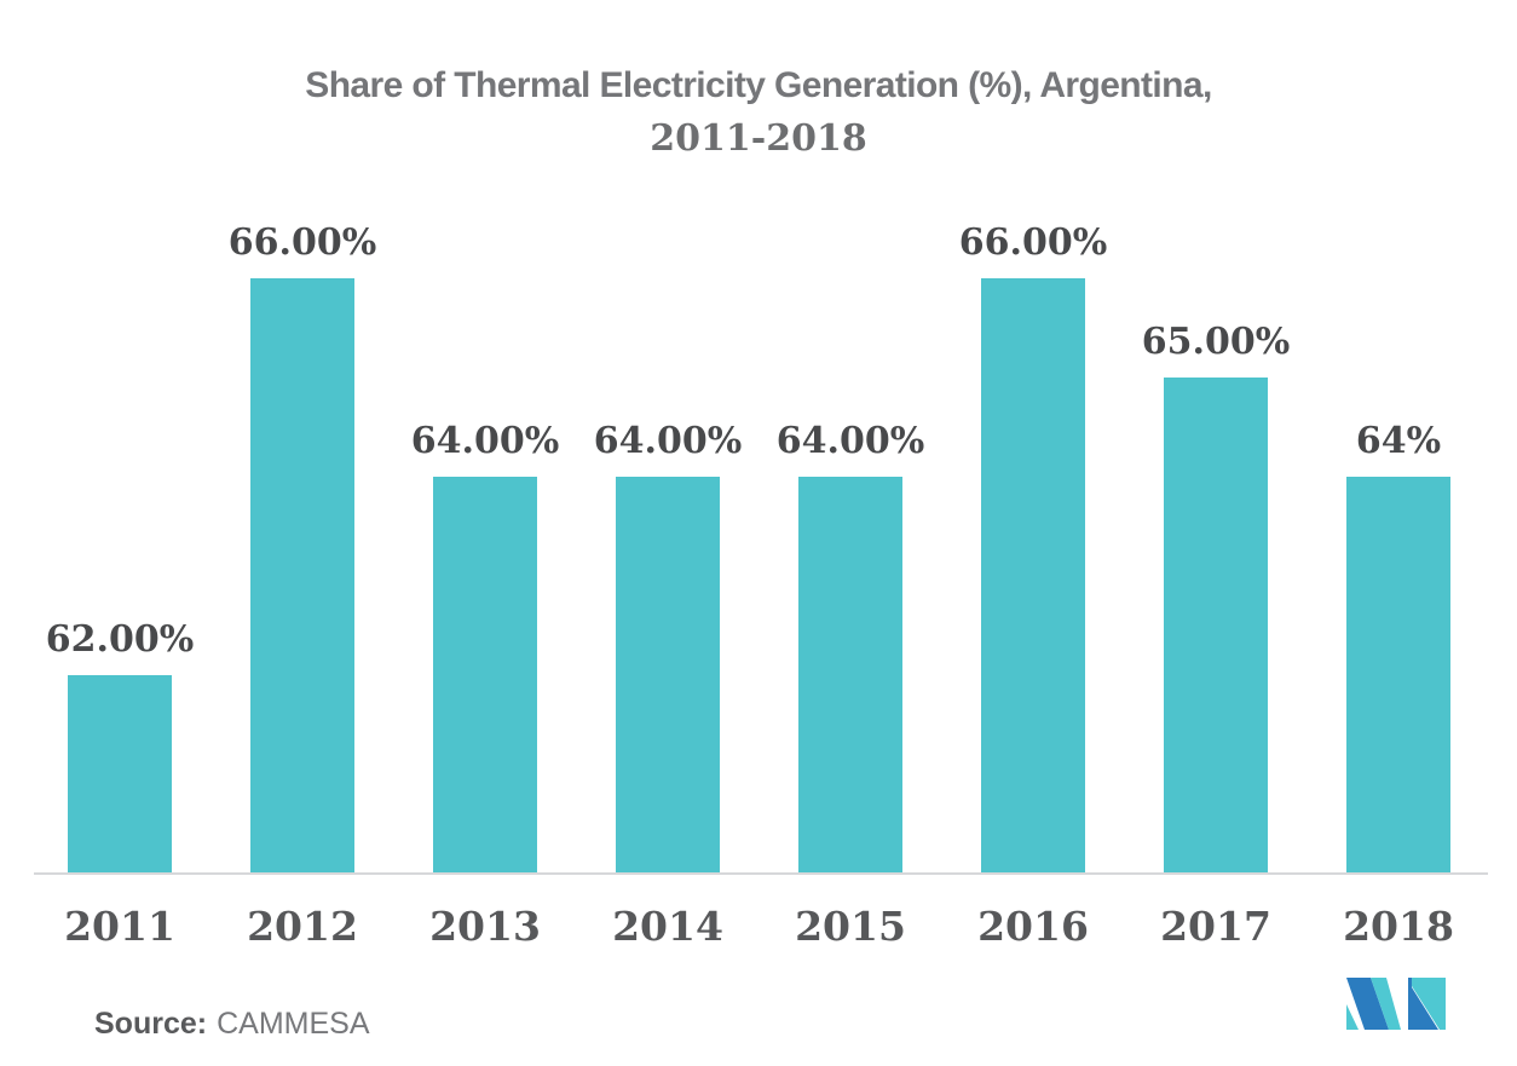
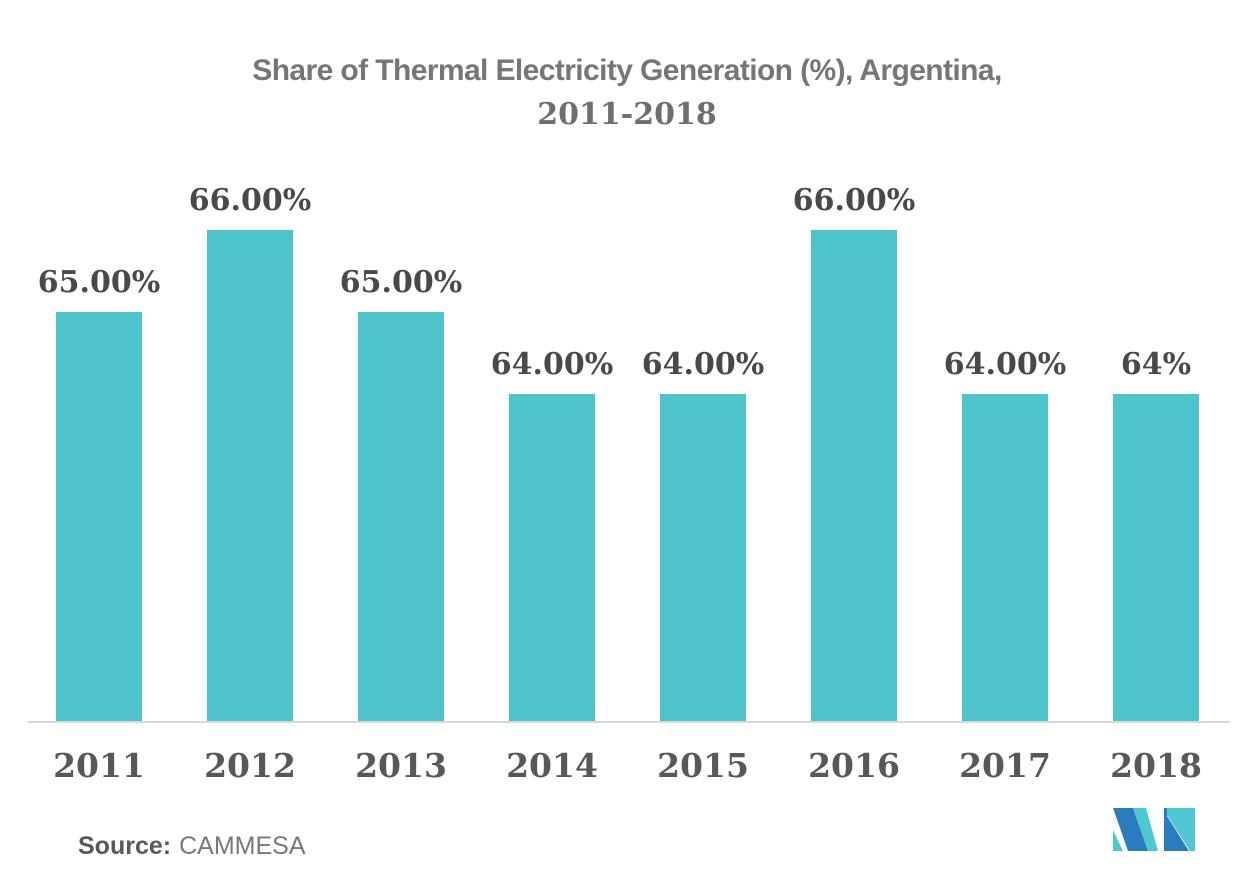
2011: 62.00% -> 65.00%
2013: 64.00% -> 65.00%
2017: 65.00% -> 64.00%
